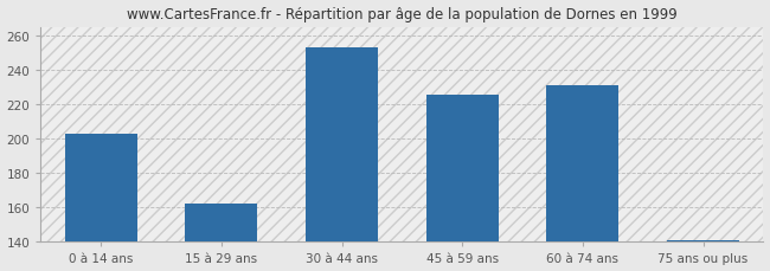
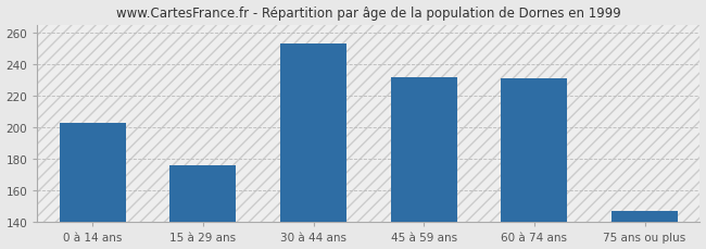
15 à 29 ans: 162 -> 176
45 à 59 ans: 226 -> 232
75 ans ou plus: 141 -> 147
